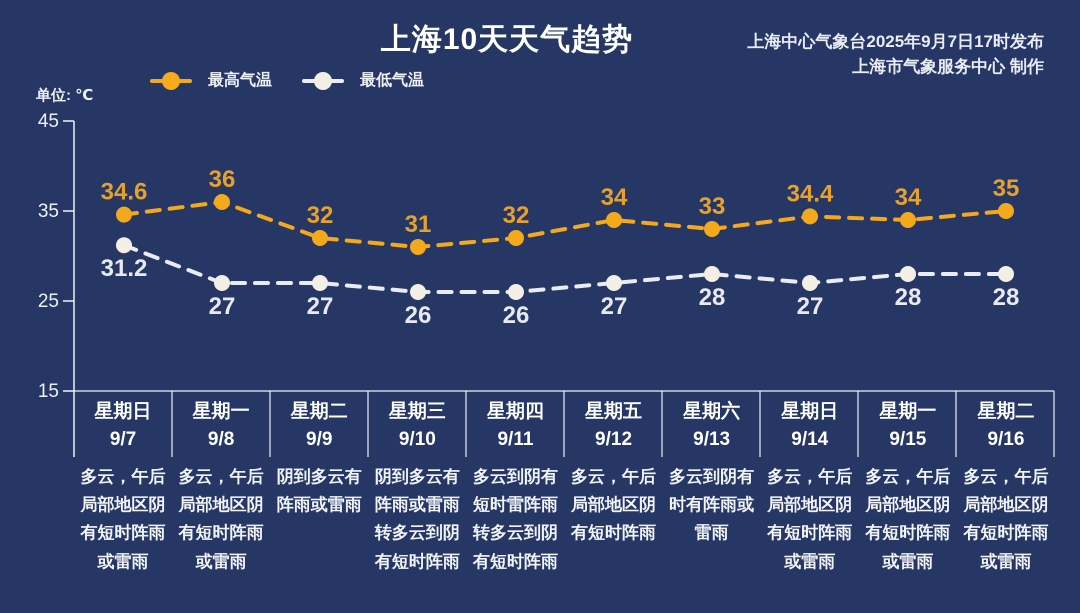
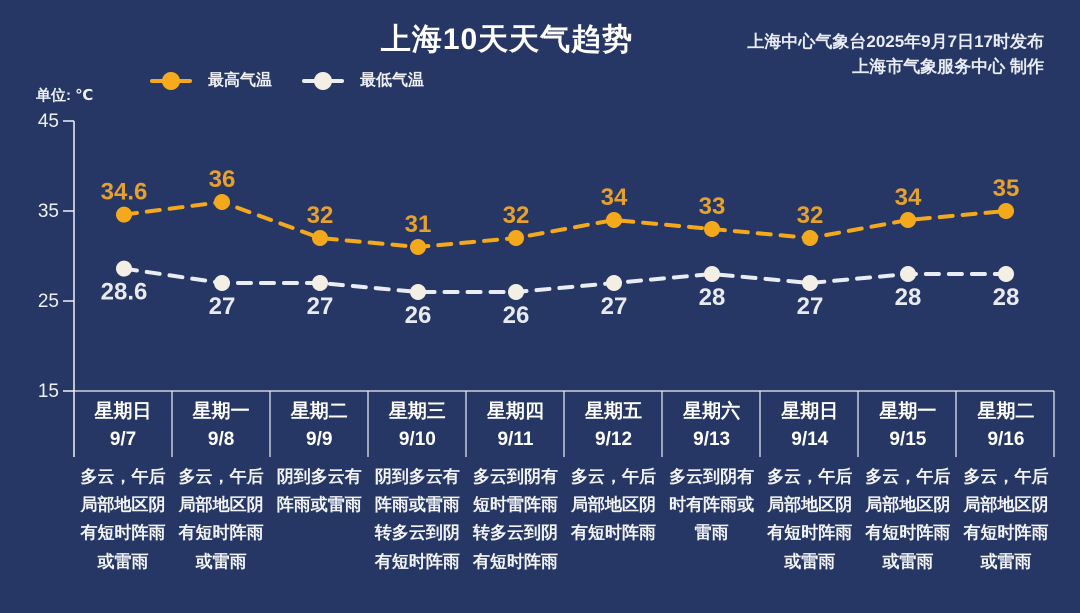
最低气温/星期日 9/7: 31.2 -> 28.6
最高气温/星期日 9/14: 34.4 -> 32
